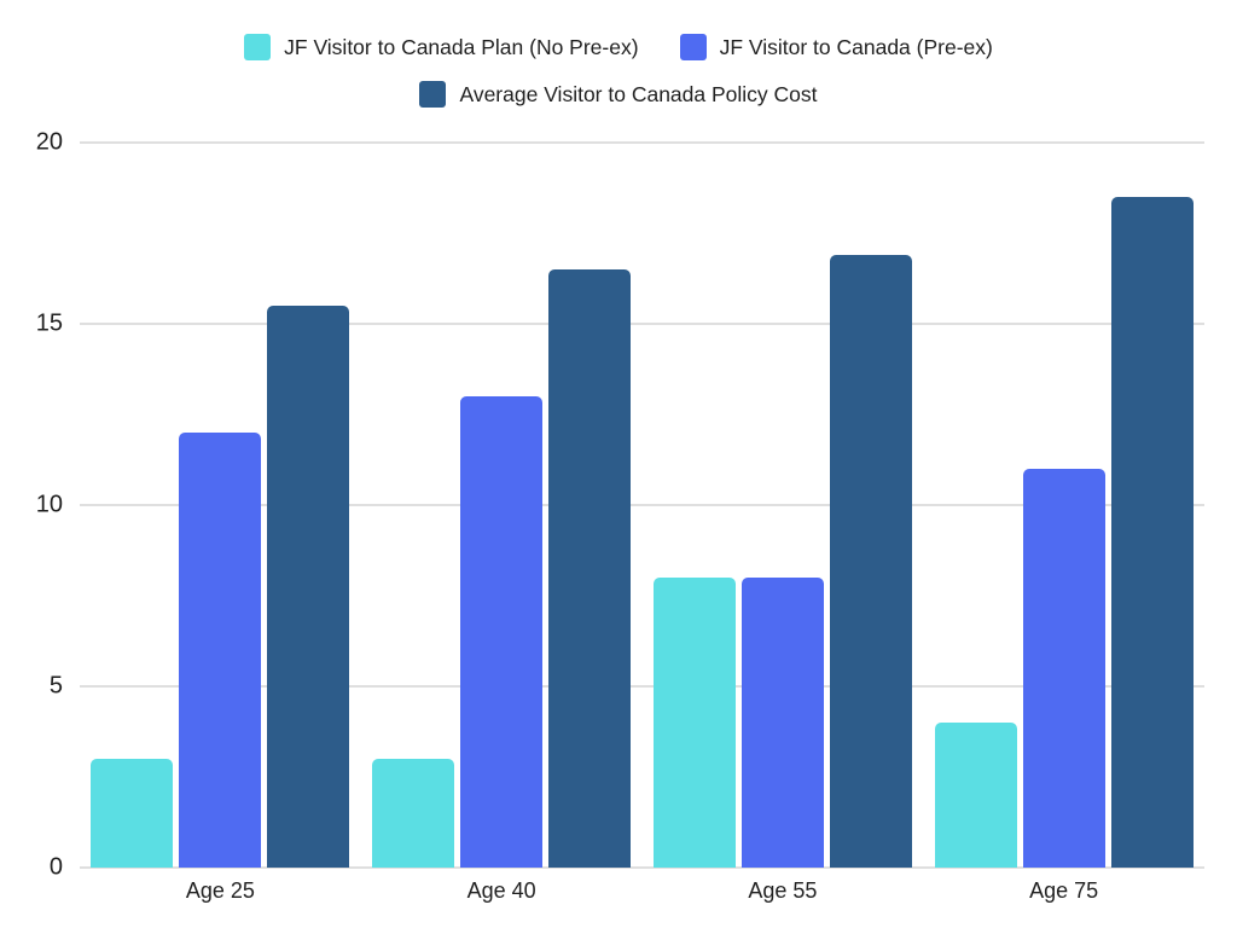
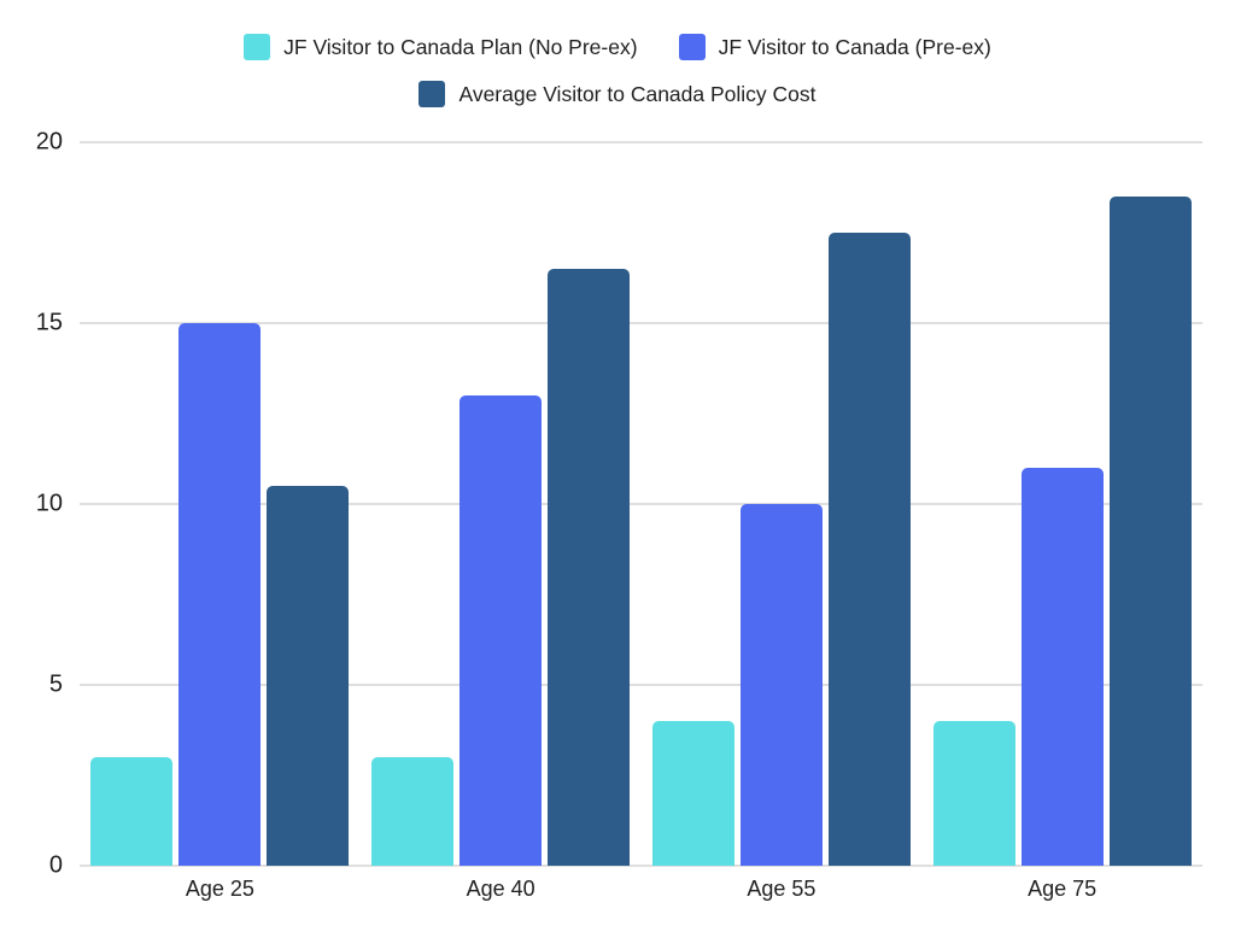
JF Visitor to Canada (Pre-ex)/Age 25: 12 -> 15
Average Visitor to Canada Policy Cost/Age 25: 15.5 -> 10.5
JF Visitor to Canada Plan (No Pre-ex)/Age 55: 8 -> 4
JF Visitor to Canada (Pre-ex)/Age 55: 8 -> 10
Average Visitor to Canada Policy Cost/Age 55: 16.9 -> 17.5
